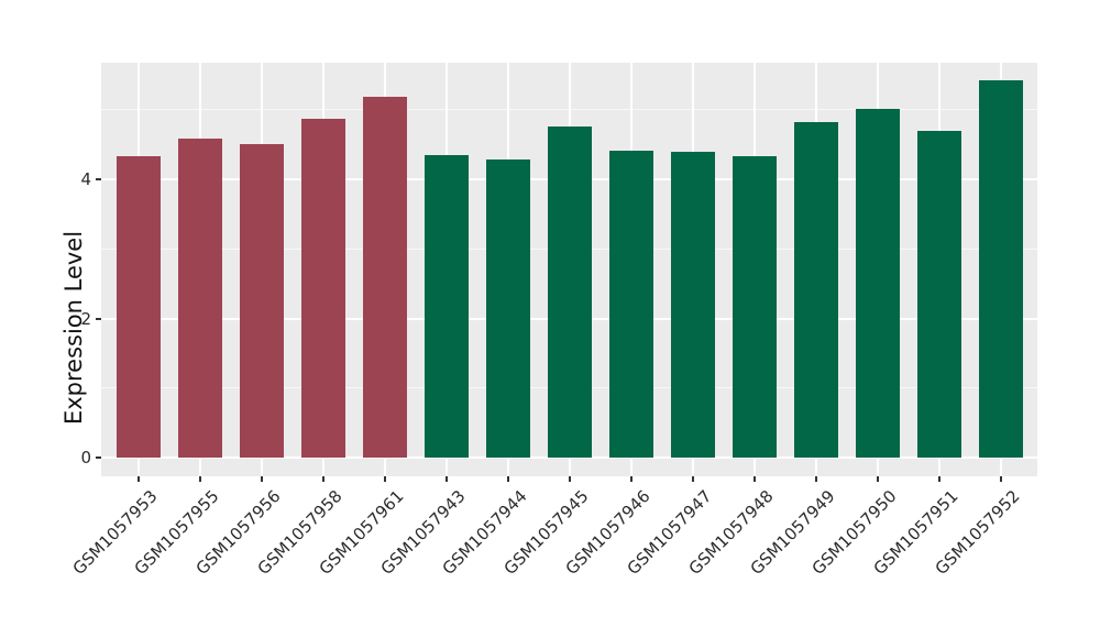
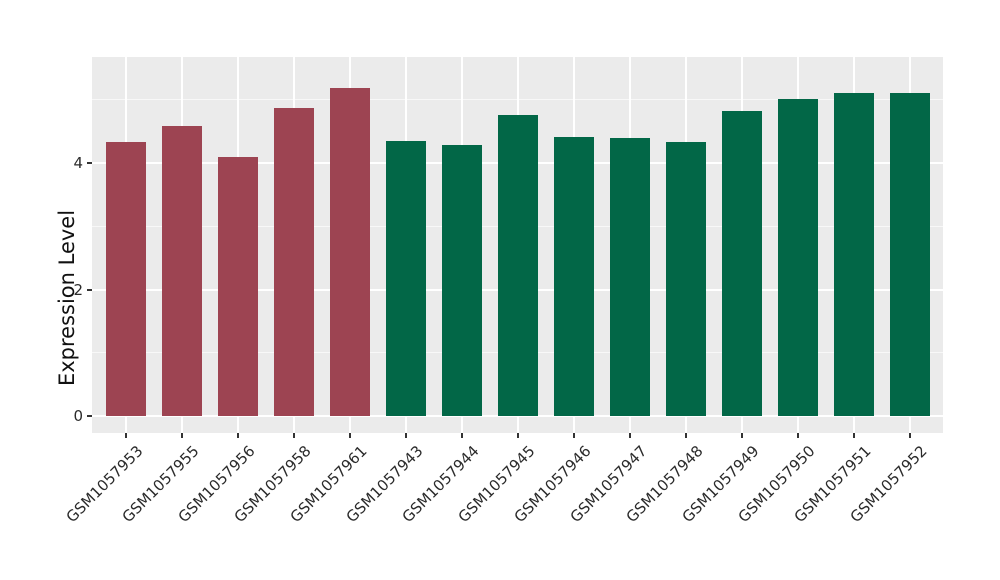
GSM1057956: 4.5 -> 4.1
GSM1057951: 4.7 -> 5.1
GSM1057952: 5.4 -> 5.1
